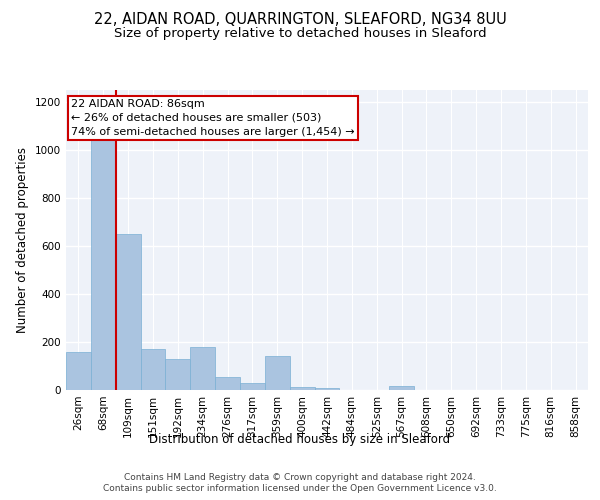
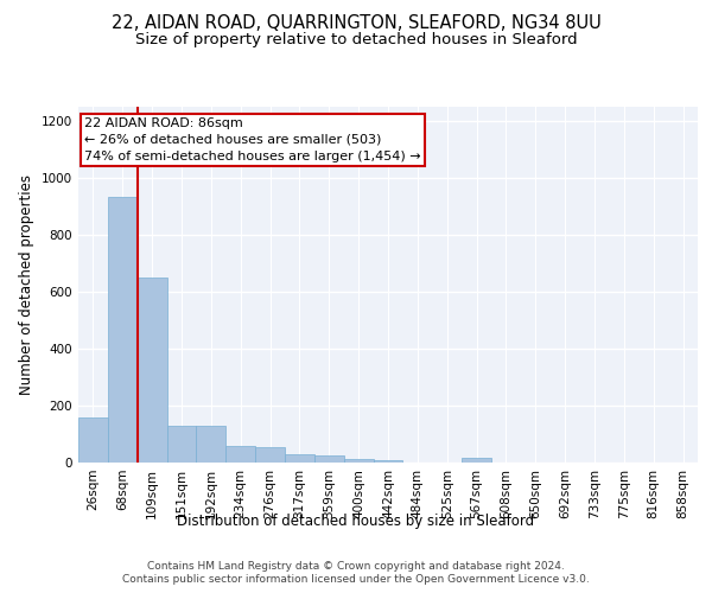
68sqm: 1040 -> 935
151sqm: 170 -> 130
234sqm: 180 -> 57
359sqm: 140 -> 27
